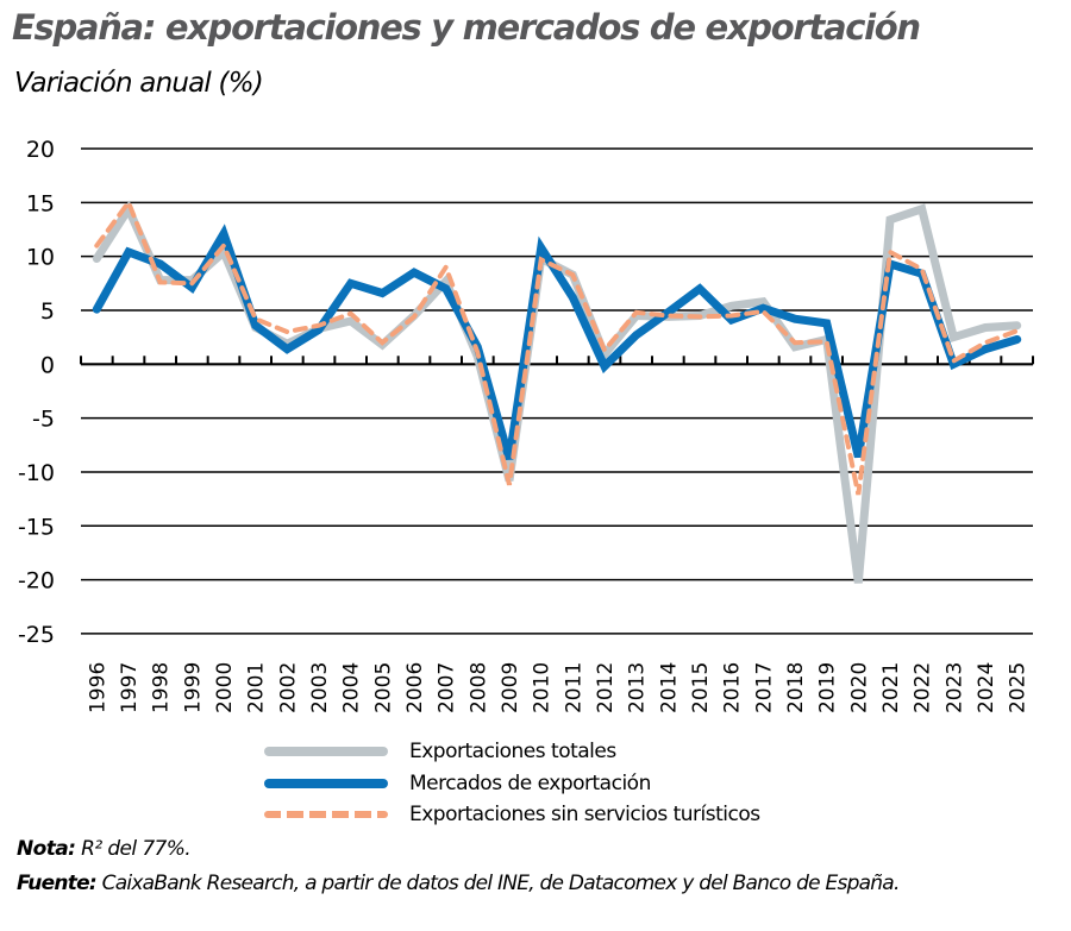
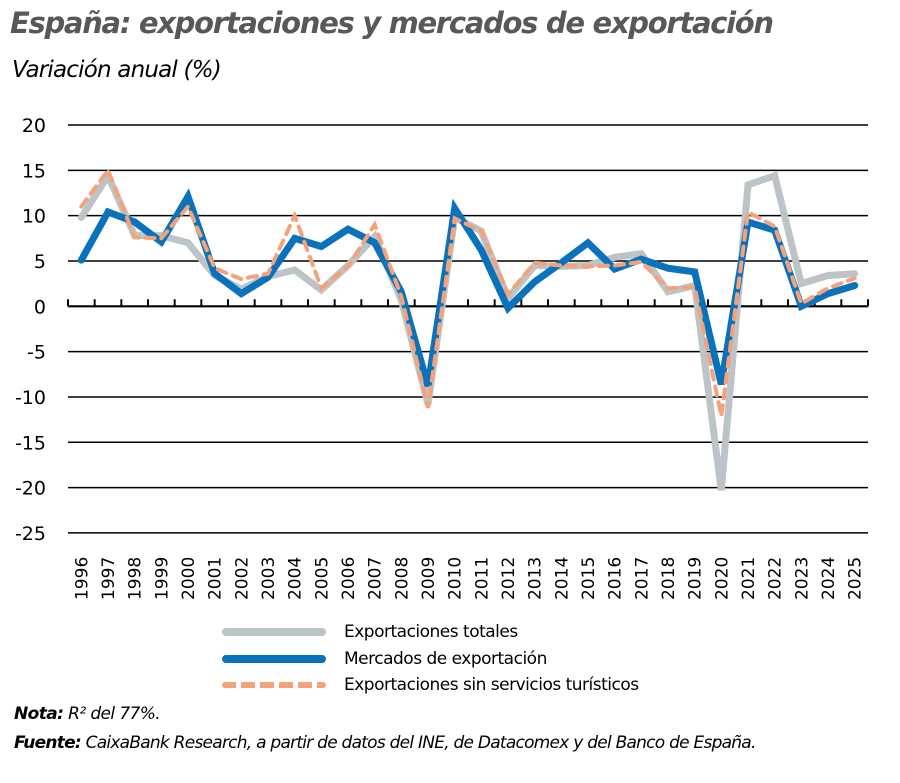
Exportaciones totales/2000: 10 -> 7
Exportaciones sin servicios turísticos/2004: 5 -> 10
